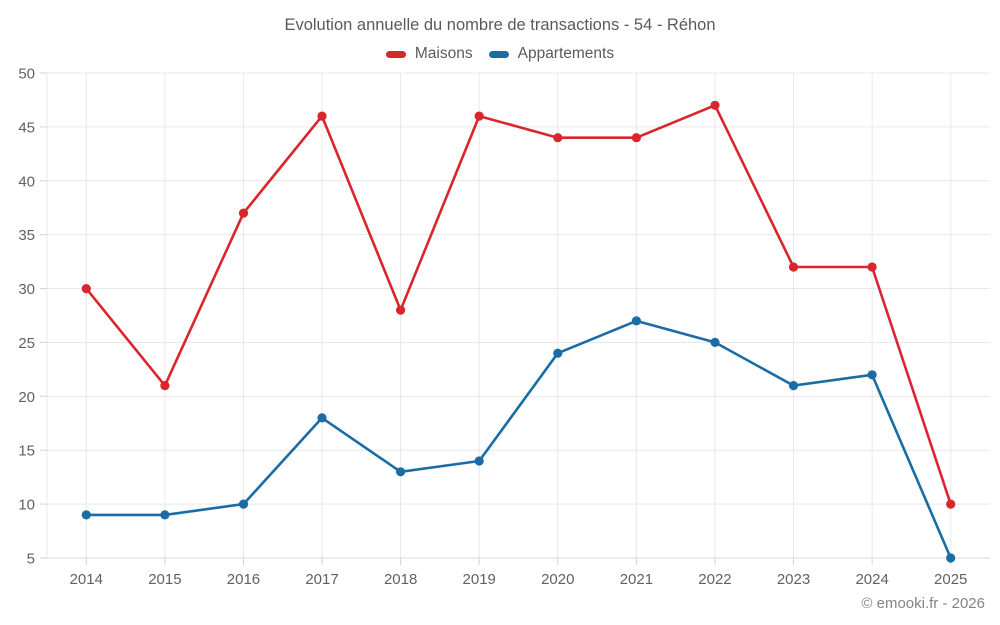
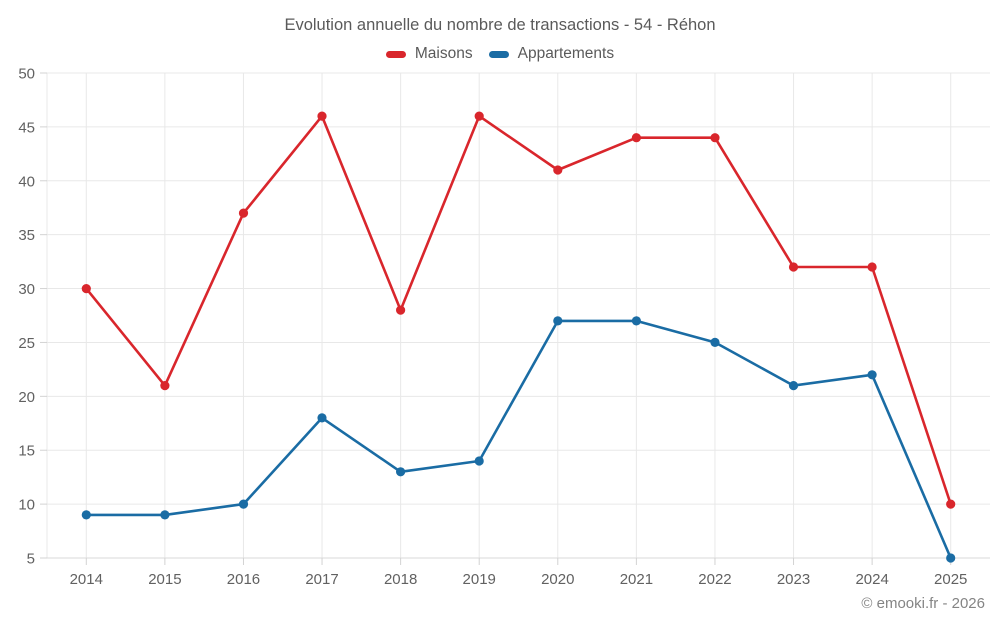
Maisons/2020: 44 -> 41
Appartements/2020: 24 -> 27
Maisons/2022: 47 -> 44
